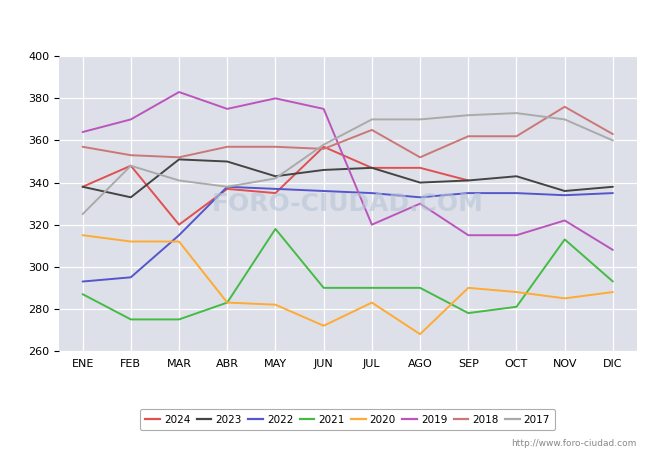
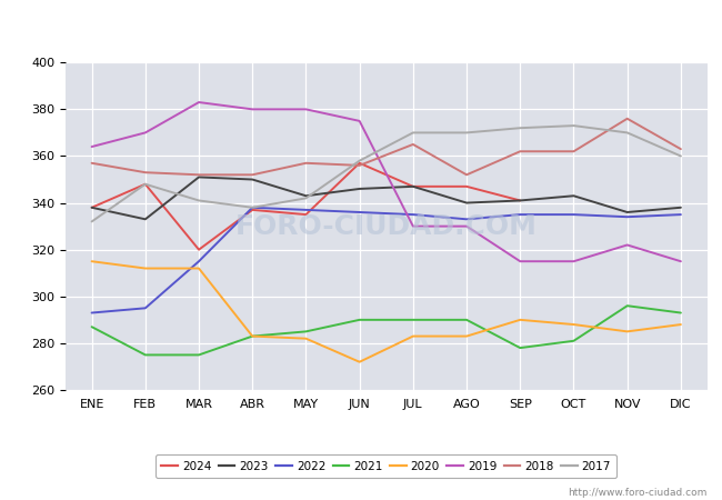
2017/ENE: 325 -> 332
2019/ABR: 375 -> 380
2018/ABR: 357 -> 352
2021/MAY: 318 -> 285
2019/JUL: 320 -> 330
2020/AGO: 268 -> 283
2021/NOV: 313 -> 296
2019/DIC: 308 -> 315
